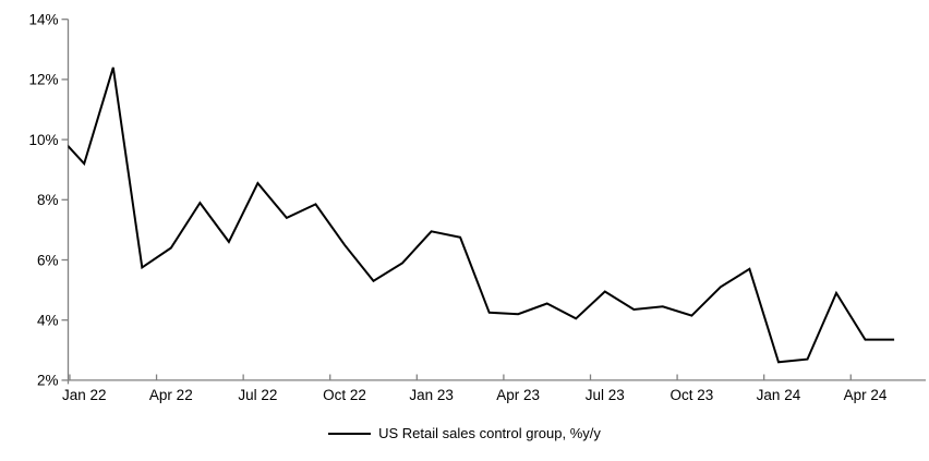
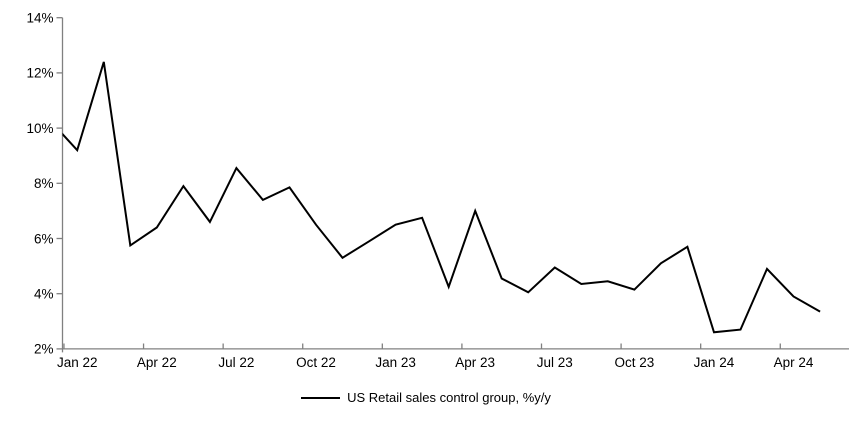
Jan 23: 7.0% -> 6.5%
Apr 23: 4.2% -> 7.0%
Apr 24: 3.4% -> 3.9%
